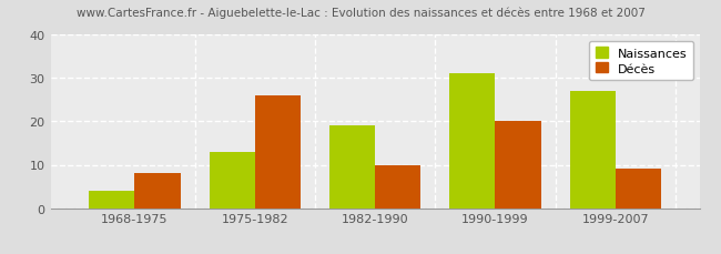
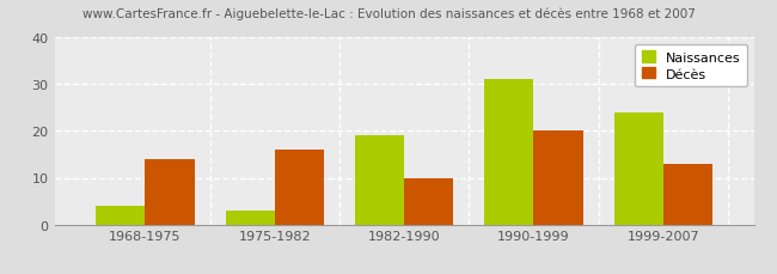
Décès/1968-1975: 8 -> 14
Naissances/1975-1982: 13 -> 3
Décès/1975-1982: 26 -> 16
Naissances/1999-2007: 27 -> 24
Décès/1999-2007: 9 -> 13
